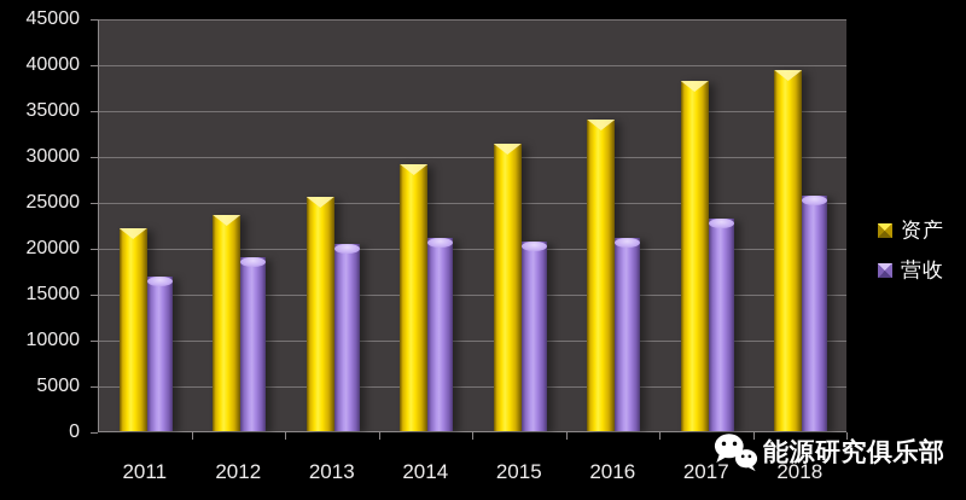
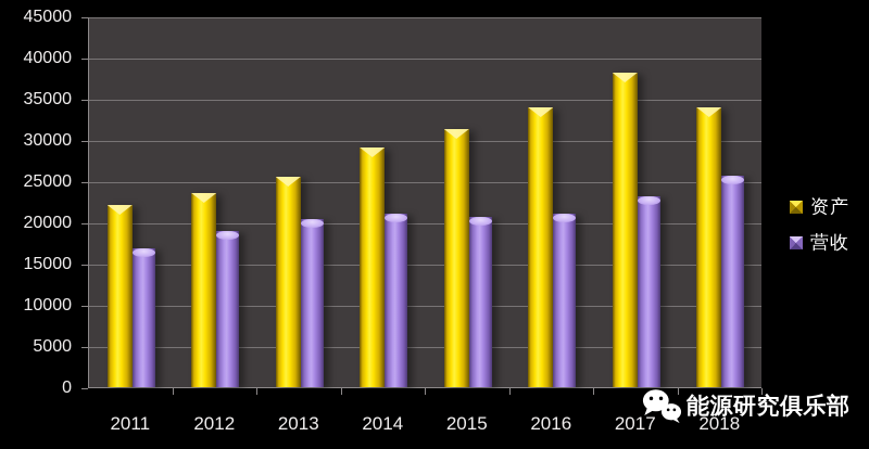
资产/2018: 39000 -> 34000
